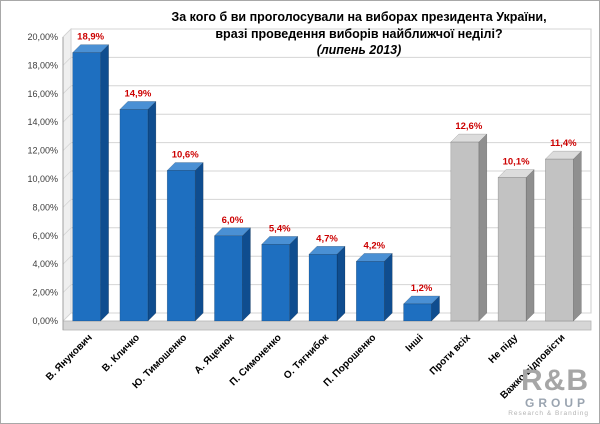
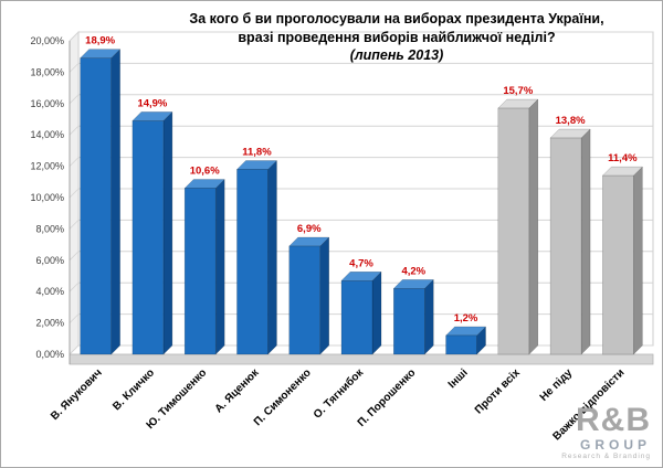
А. Яценюк: 6,0% -> 11,8%
П. Симоненко: 5,4% -> 6,9%
Проти всіх: 12,6% -> 15,7%
Не піду: 10,1% -> 13,8%
